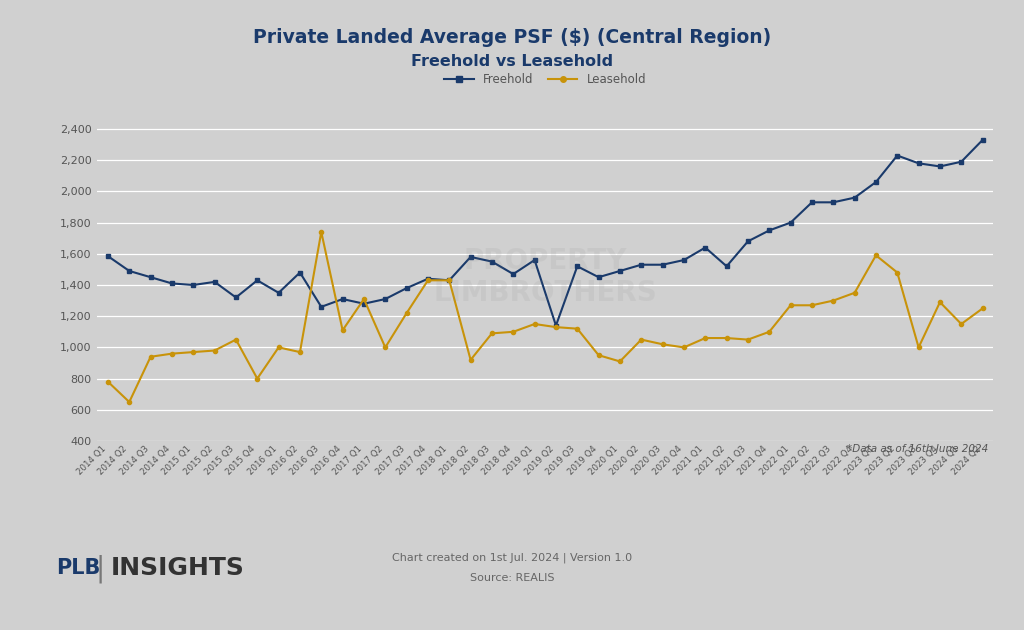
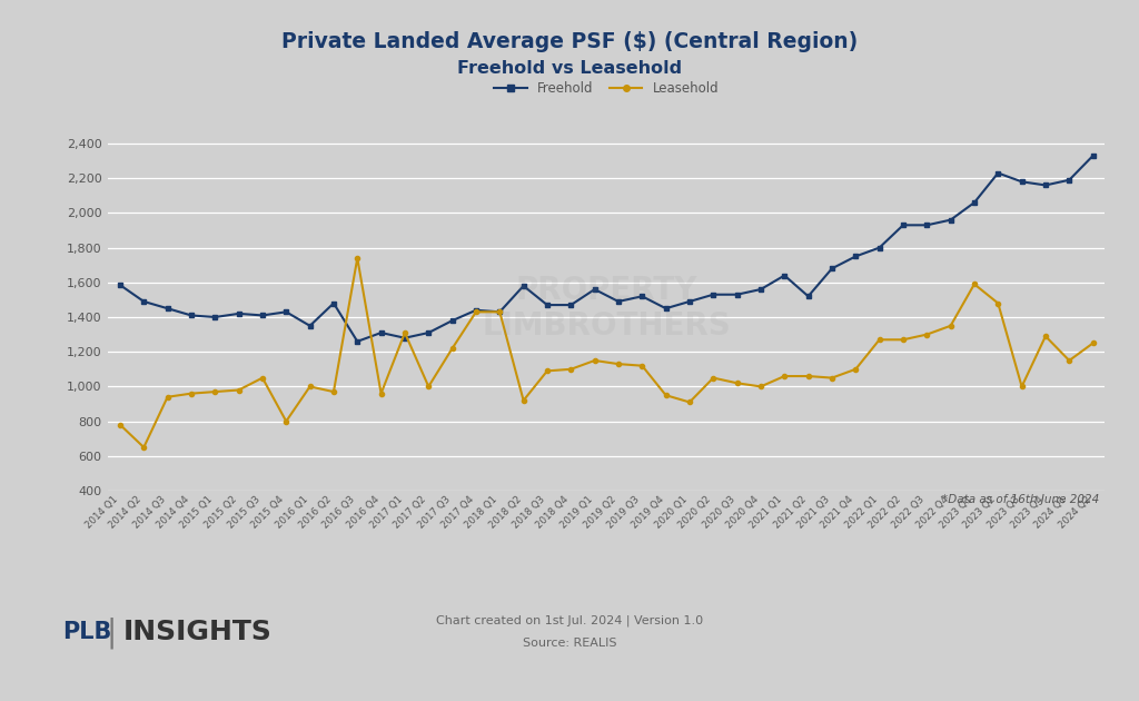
Freehold/2015 Q3: 1,320 -> 1,410
Leasehold/2016 Q4: 1,110 -> 960
Freehold/2018 Q3: 1,550 -> 1,470
Freehold/2019 Q2: 1,140 -> 1,490
